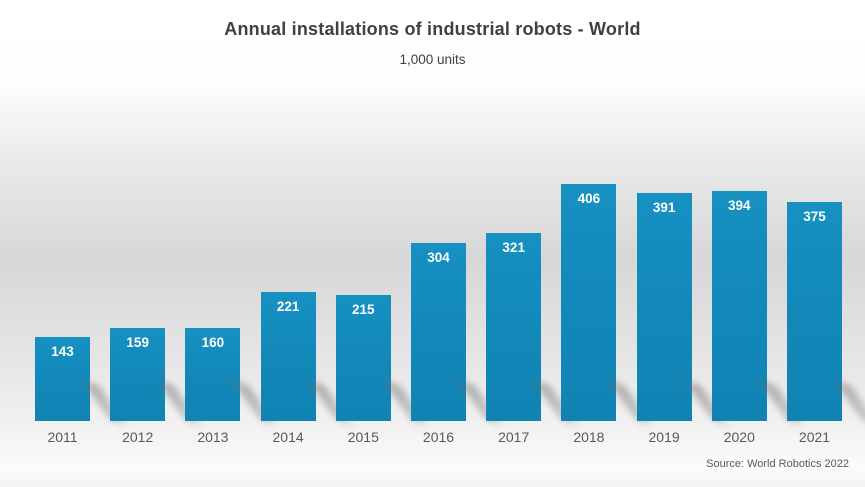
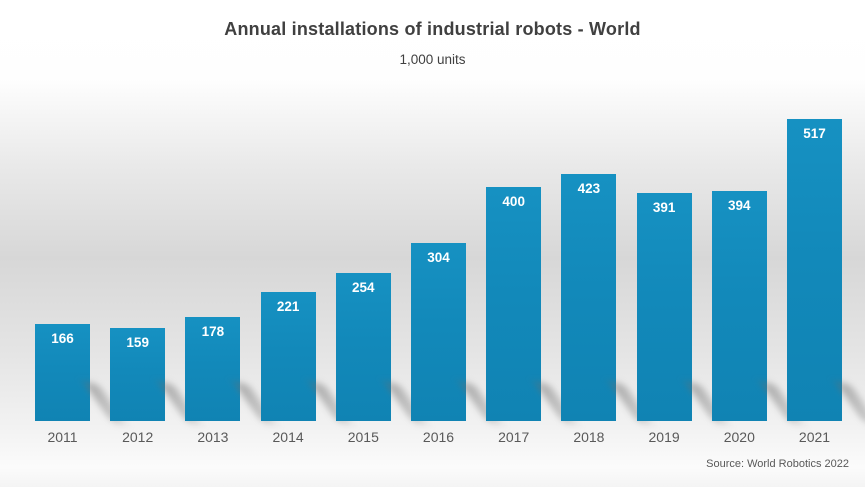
2011: 143 -> 166
2013: 160 -> 178
2015: 215 -> 254
2017: 321 -> 400
2018: 406 -> 423
2021: 375 -> 517
